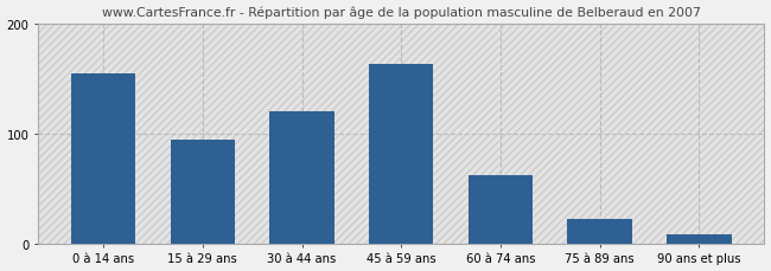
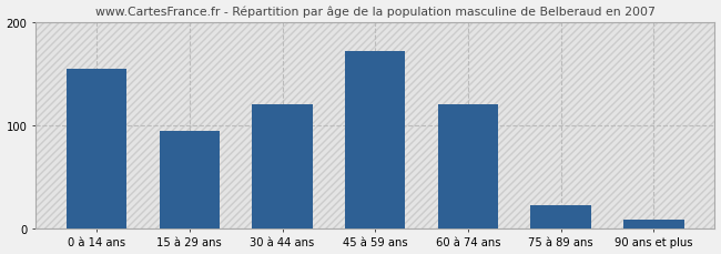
45 à 59 ans: 163 -> 172
60 à 74 ans: 62 -> 120
